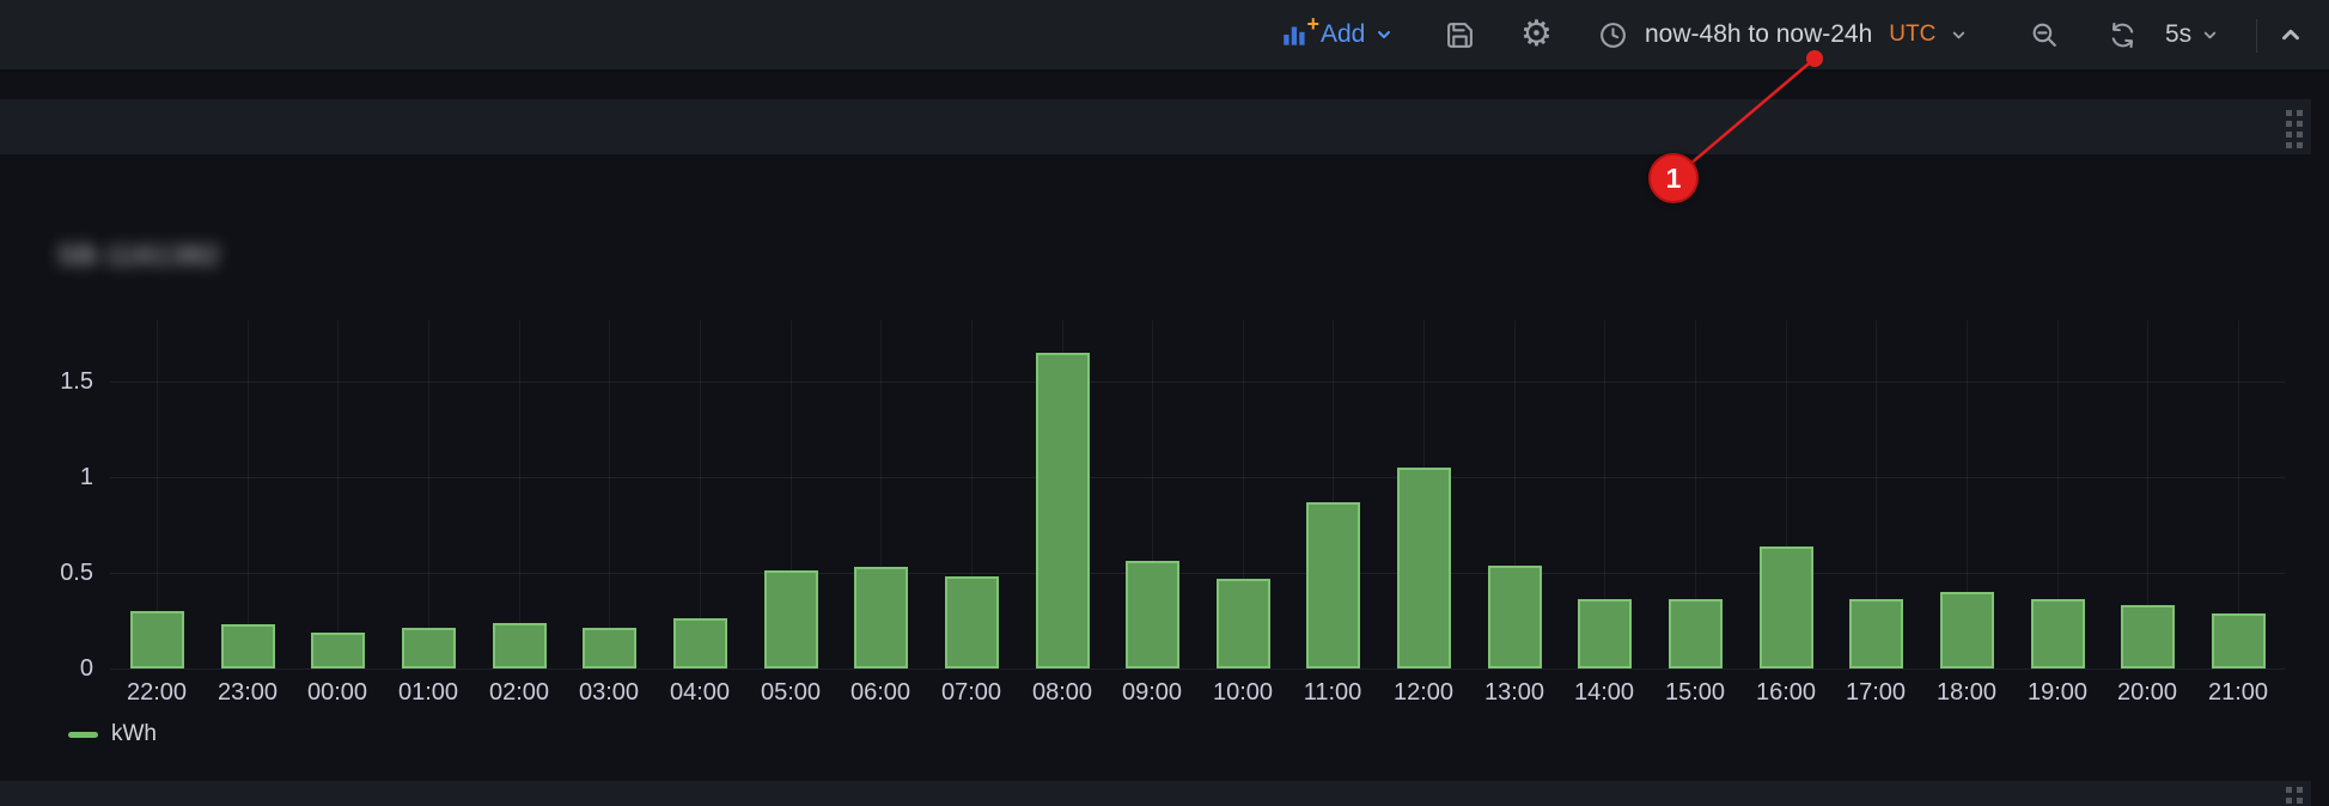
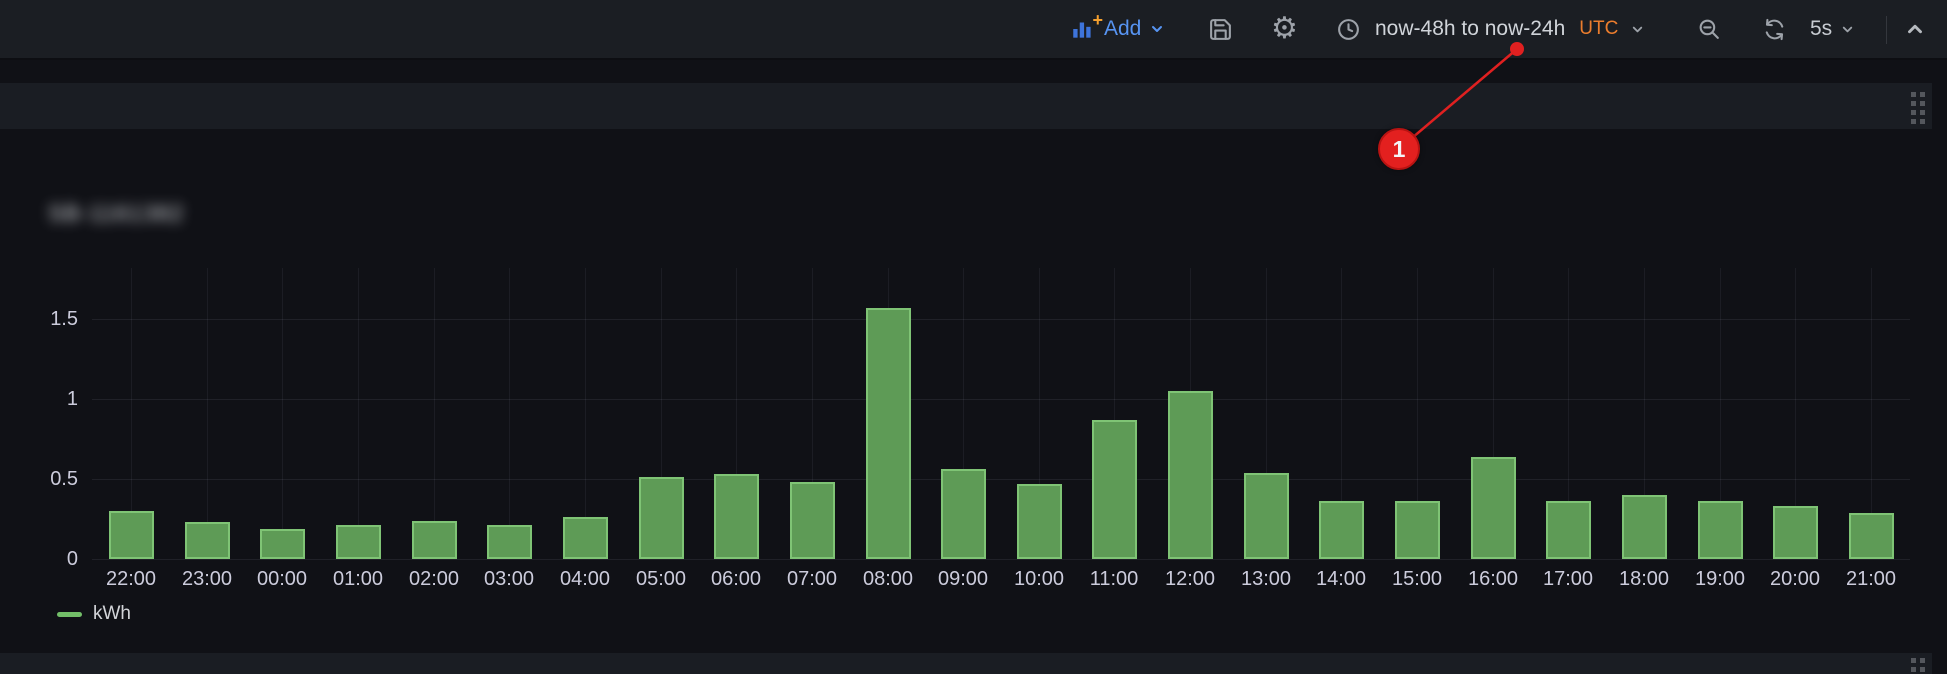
08:00: 1.65 -> 1.57
